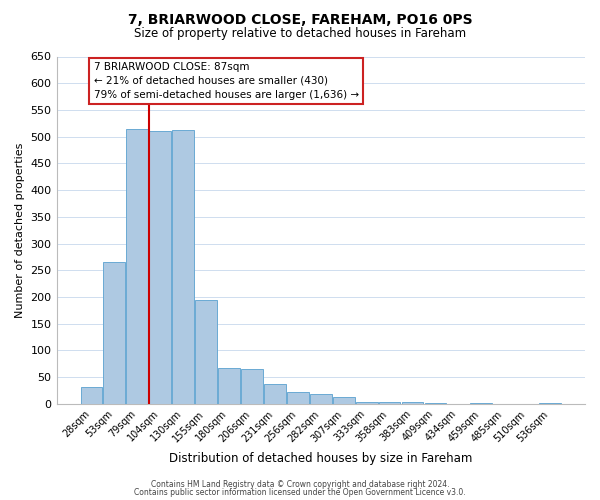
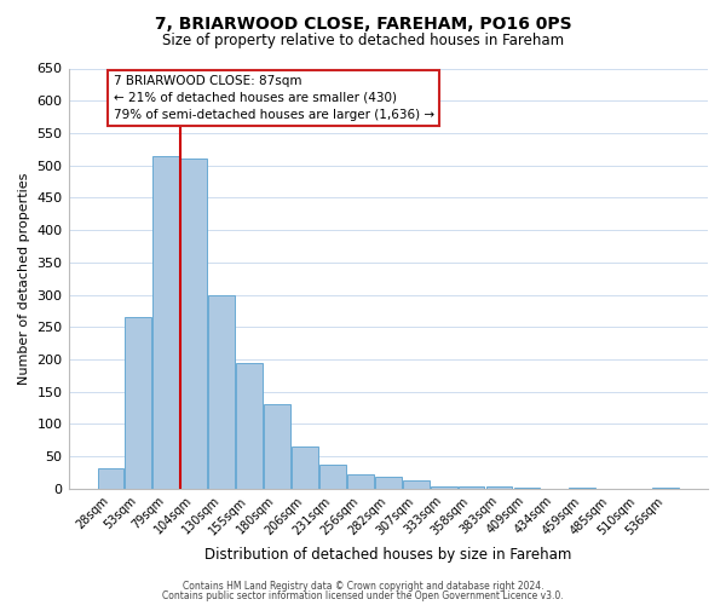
130sqm: 512 -> 300
180sqm: 68 -> 130
